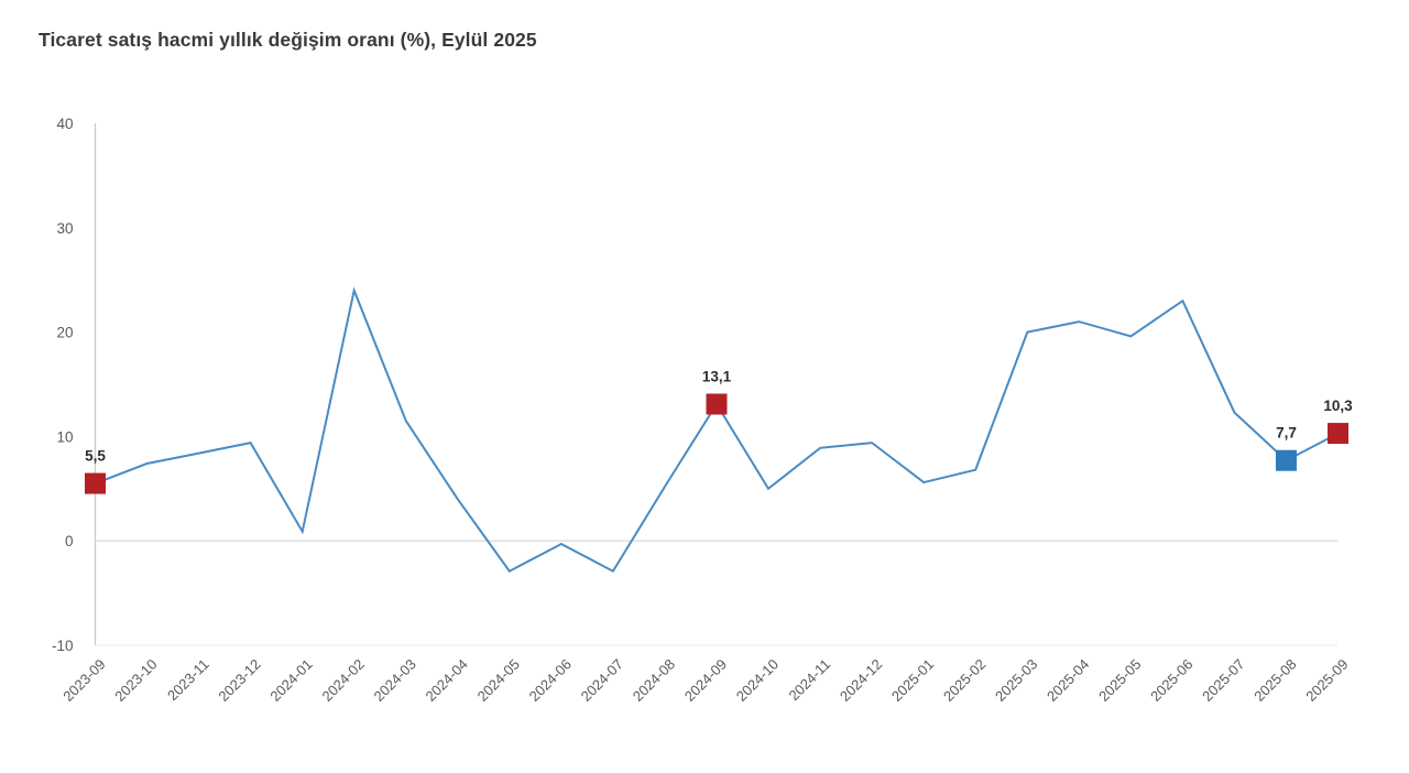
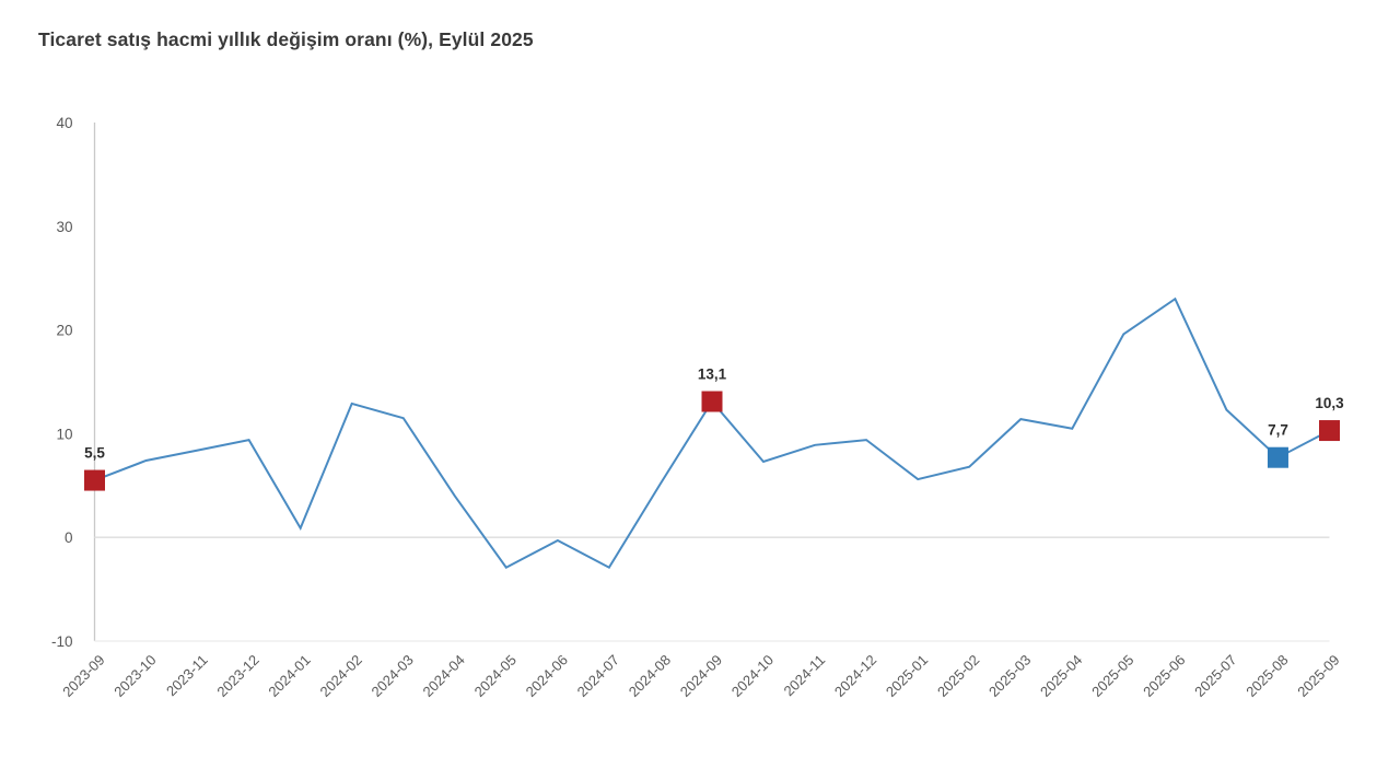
2024-02: 24 -> 13
2024-10: 5 -> 7
2025-03: 20 -> 11
2025-04: 21 -> 10
